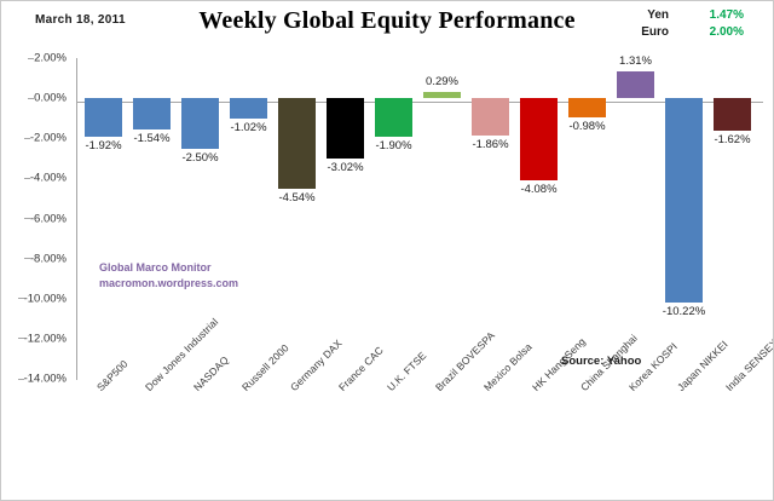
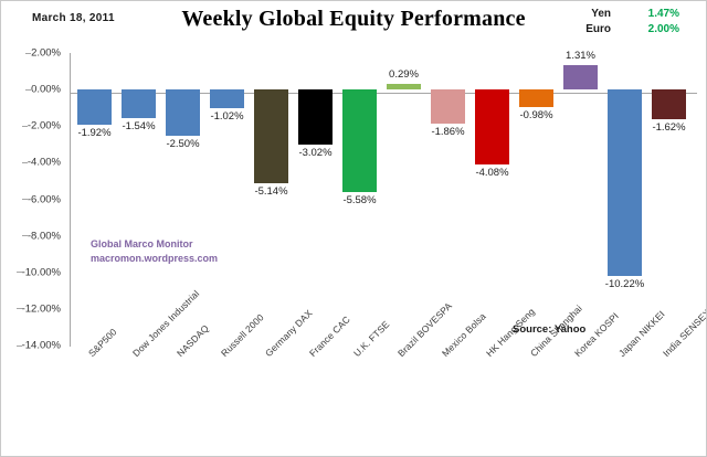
Germany DAX: -4.54% -> -5.14%
U.K. FTSE: -1.90% -> -5.58%
